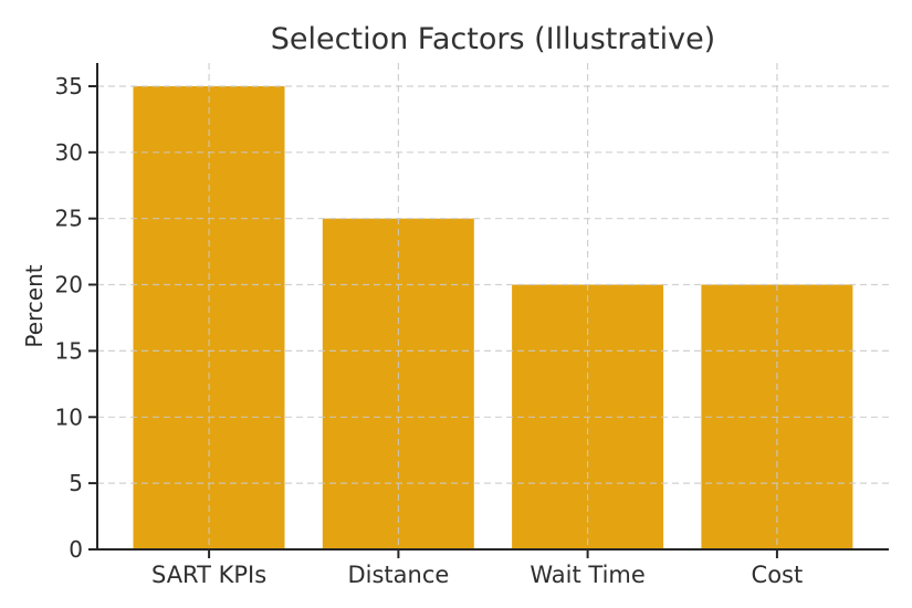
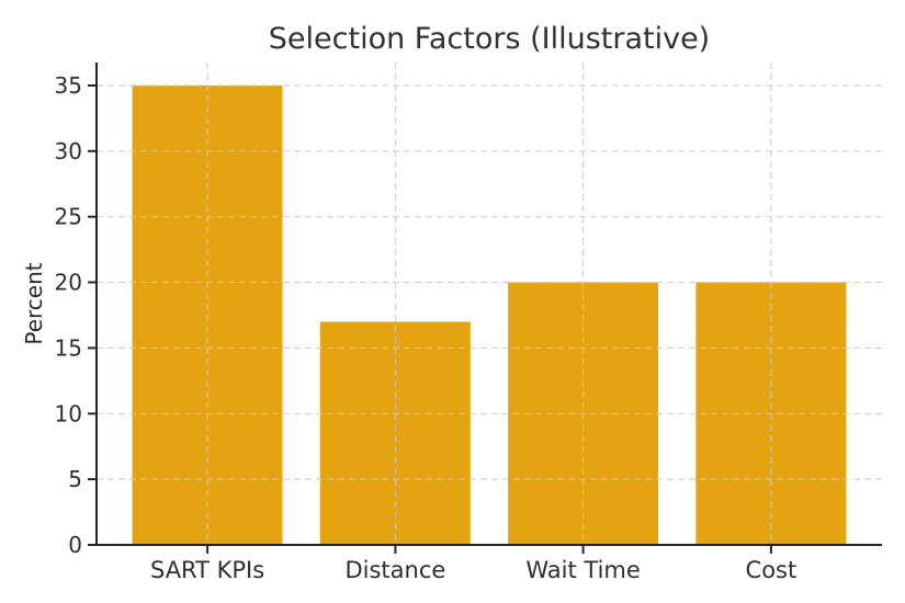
Distance: 25 -> 17
